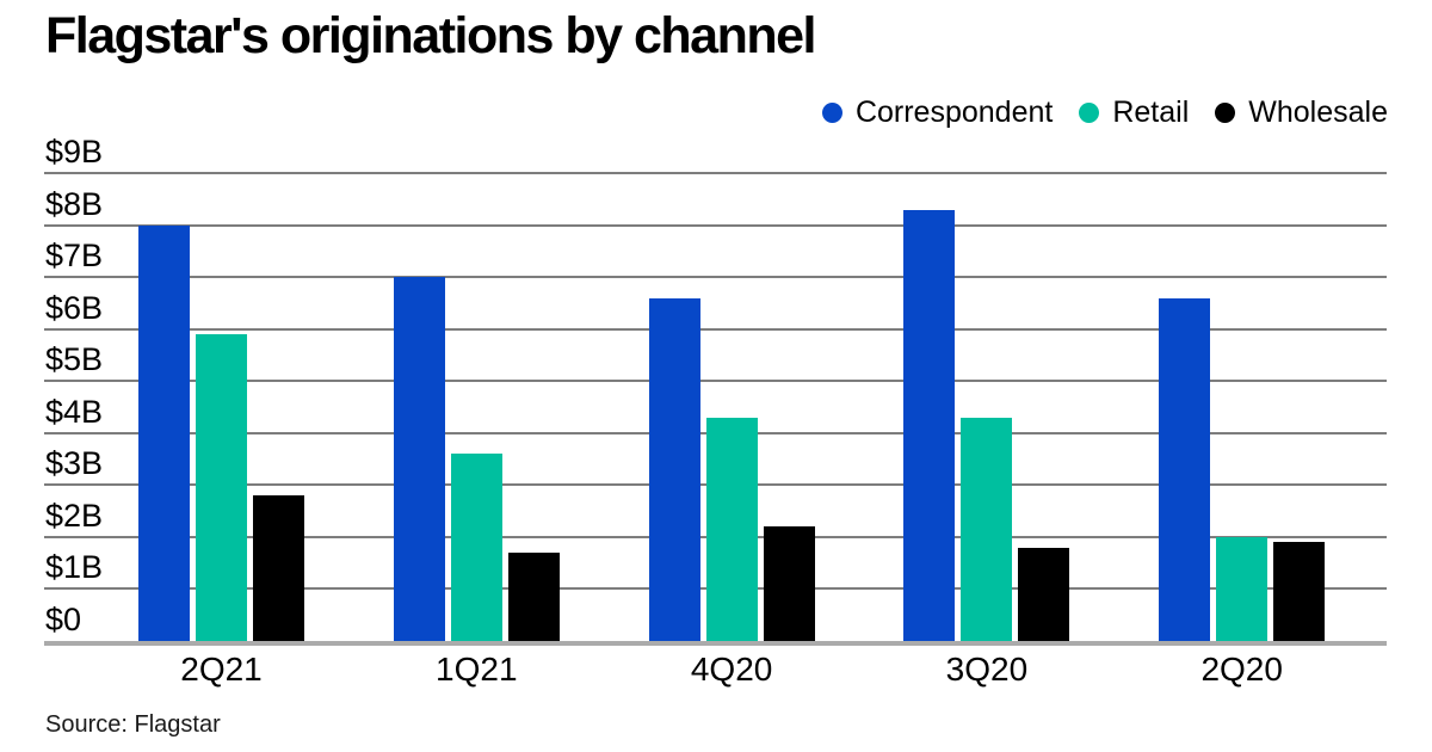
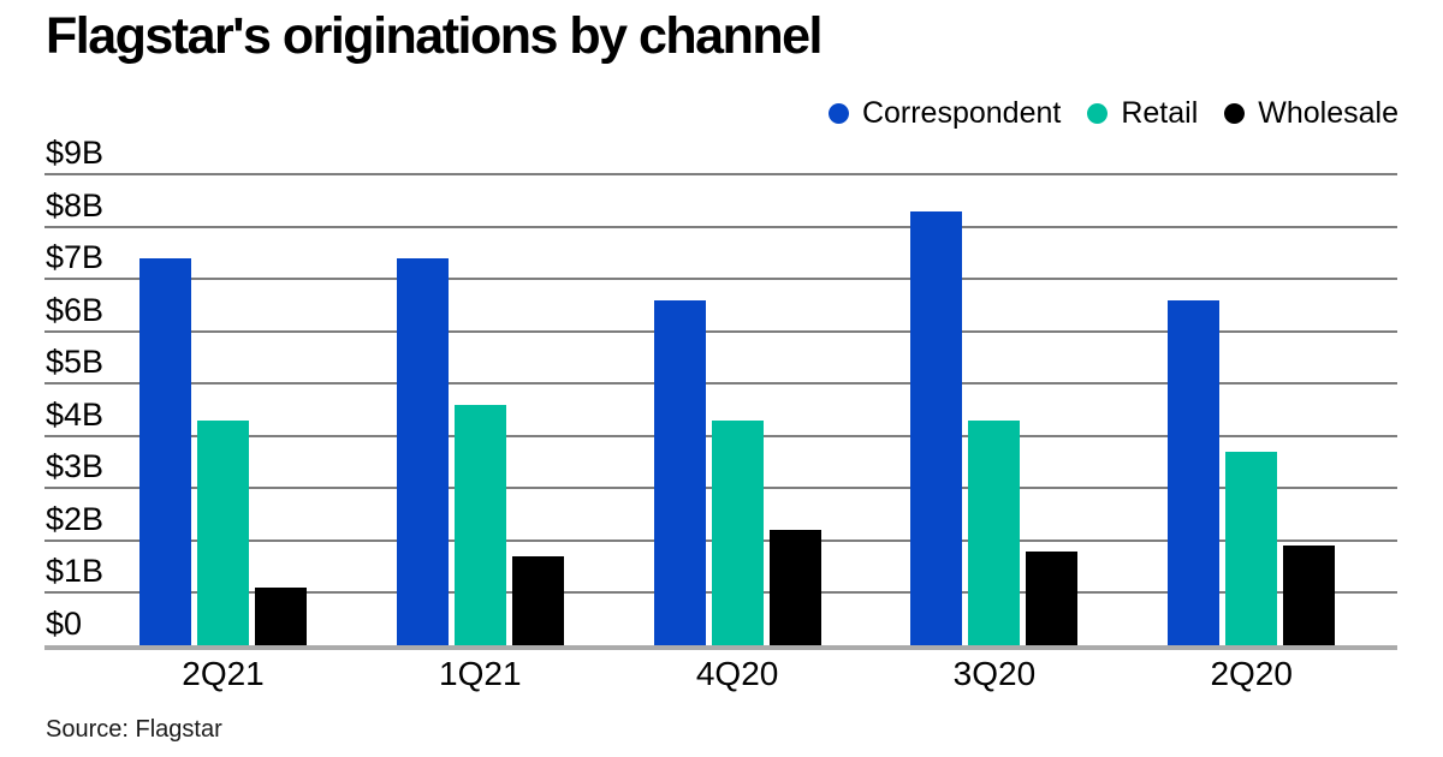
Correspondent/2Q21: $8.0B -> $7.4B
Retail/2Q21: $5.9B -> $4.3B
Wholesale/2Q21: $2.8B -> $1.1B
Correspondent/1Q21: $7.0B -> $7.4B
Retail/1Q21: $3.6B -> $4.6B
Retail/2Q20: $2.0B -> $3.7B
